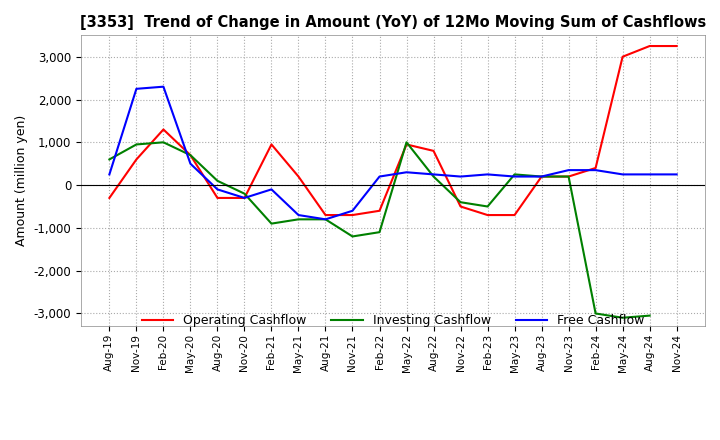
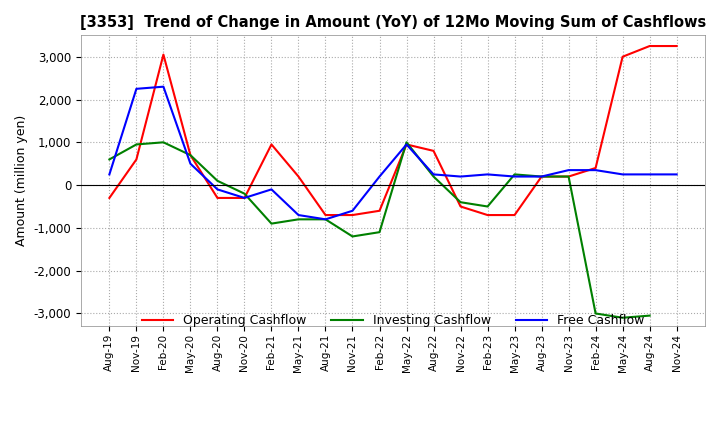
Operating Cashflow/Feb-20: 1,300 -> 3,050
Free Cashflow/May-22: 300 -> 950
